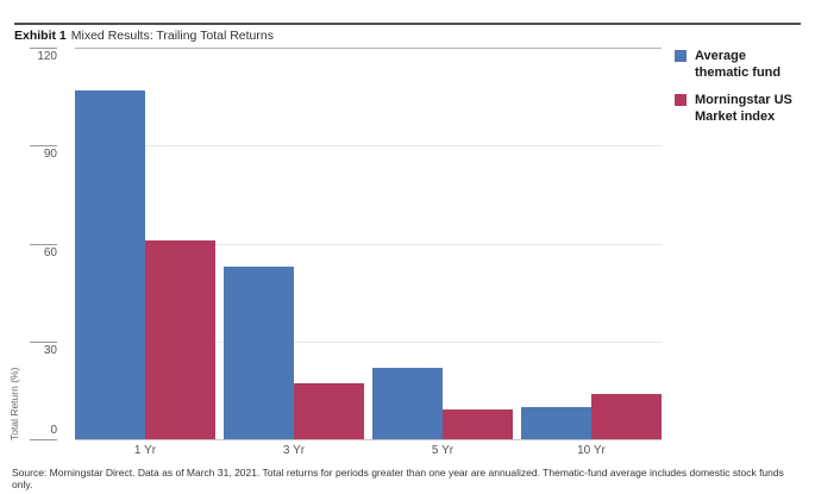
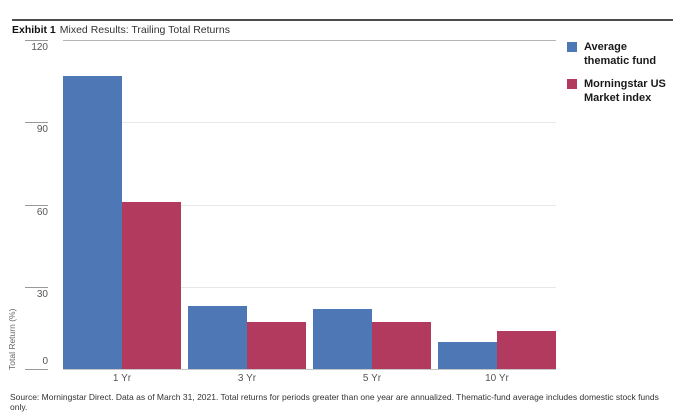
Average thematic fund/3 Yr: 53 -> 23
Morningstar US Market index/5 Yr: 9 -> 17
